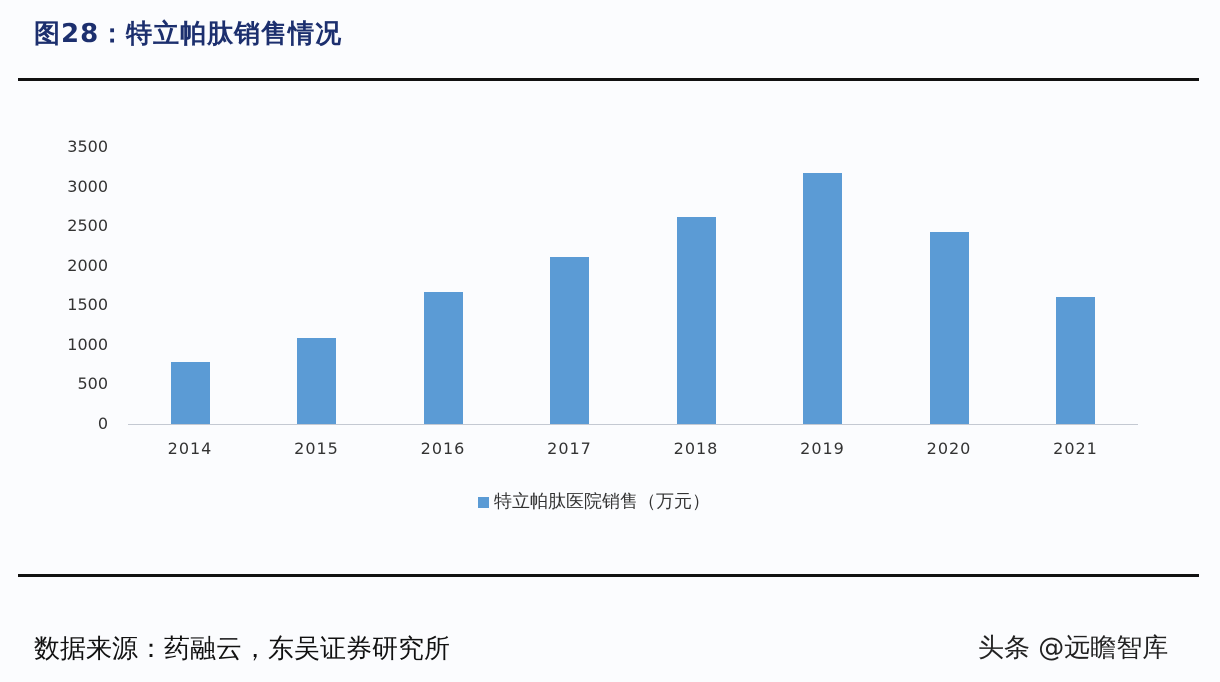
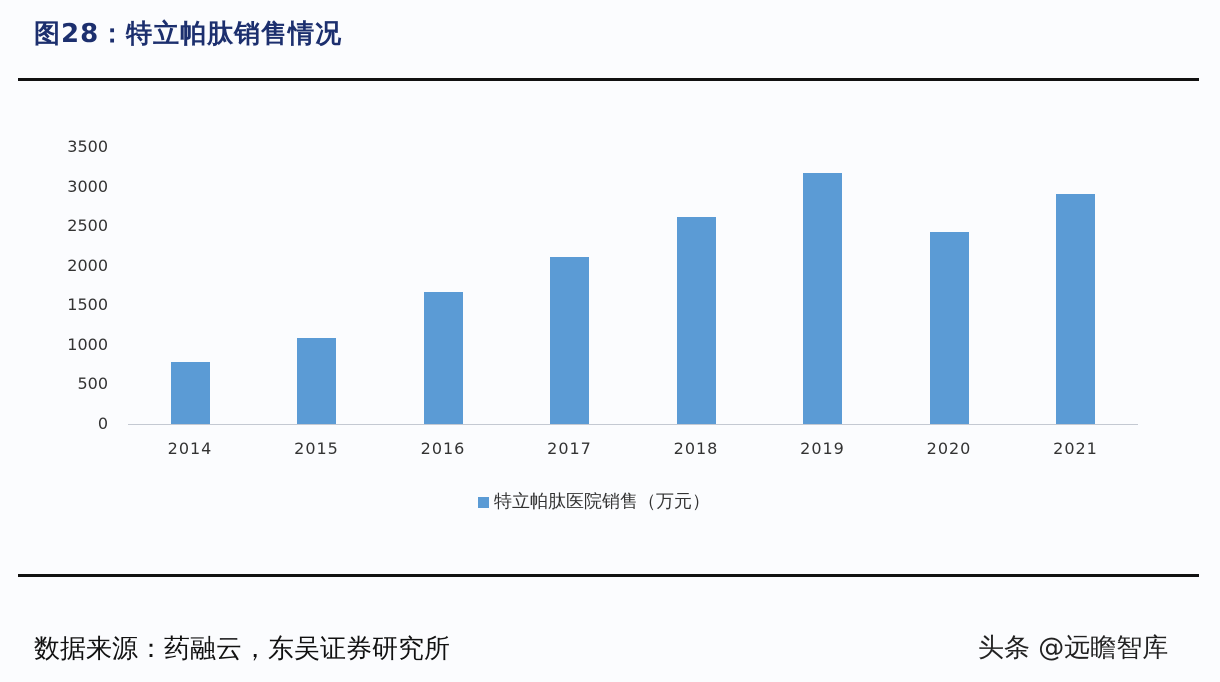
2021: 1600 -> 2900
